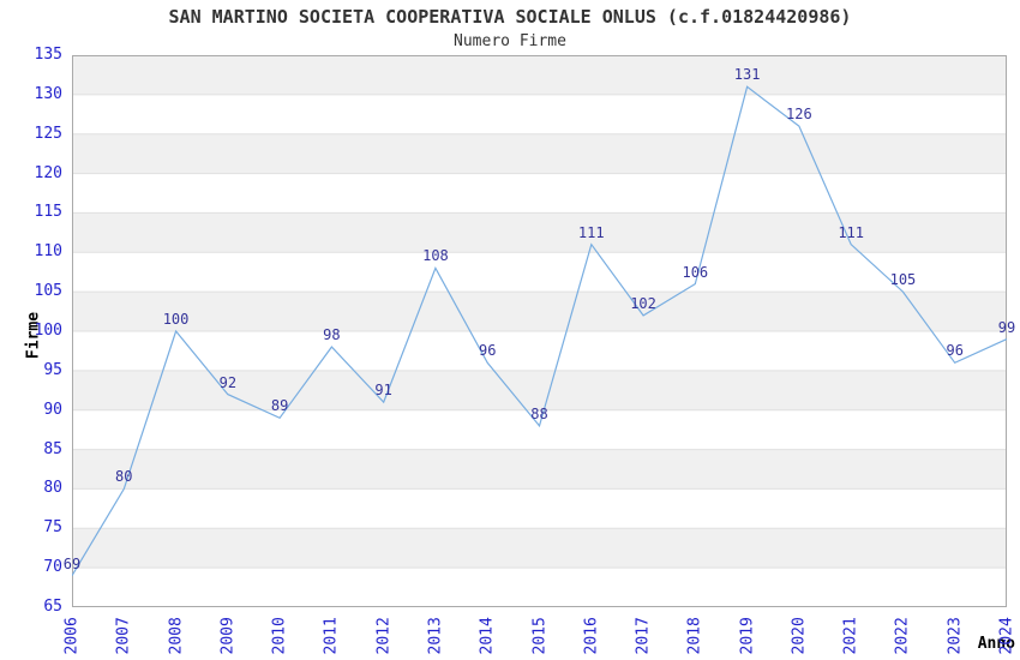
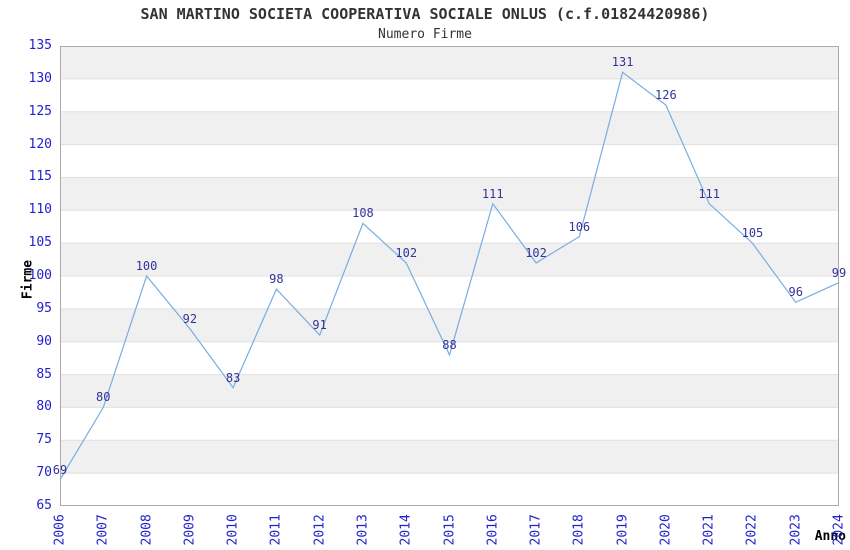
2010: 89 -> 83
2014: 96 -> 102
